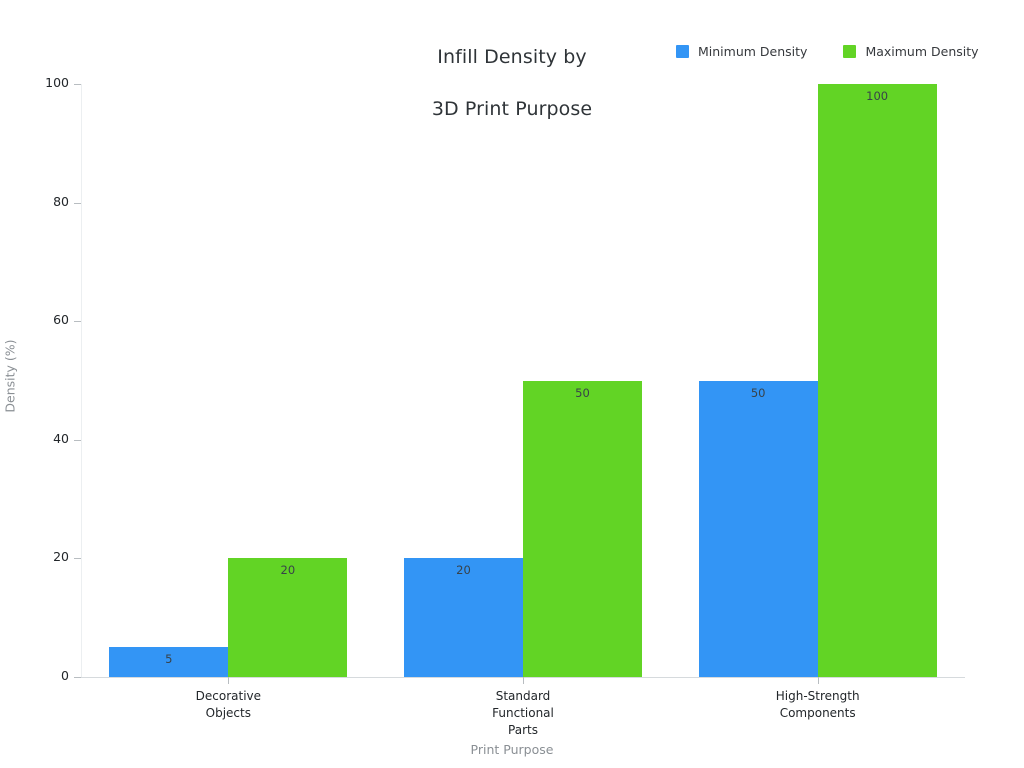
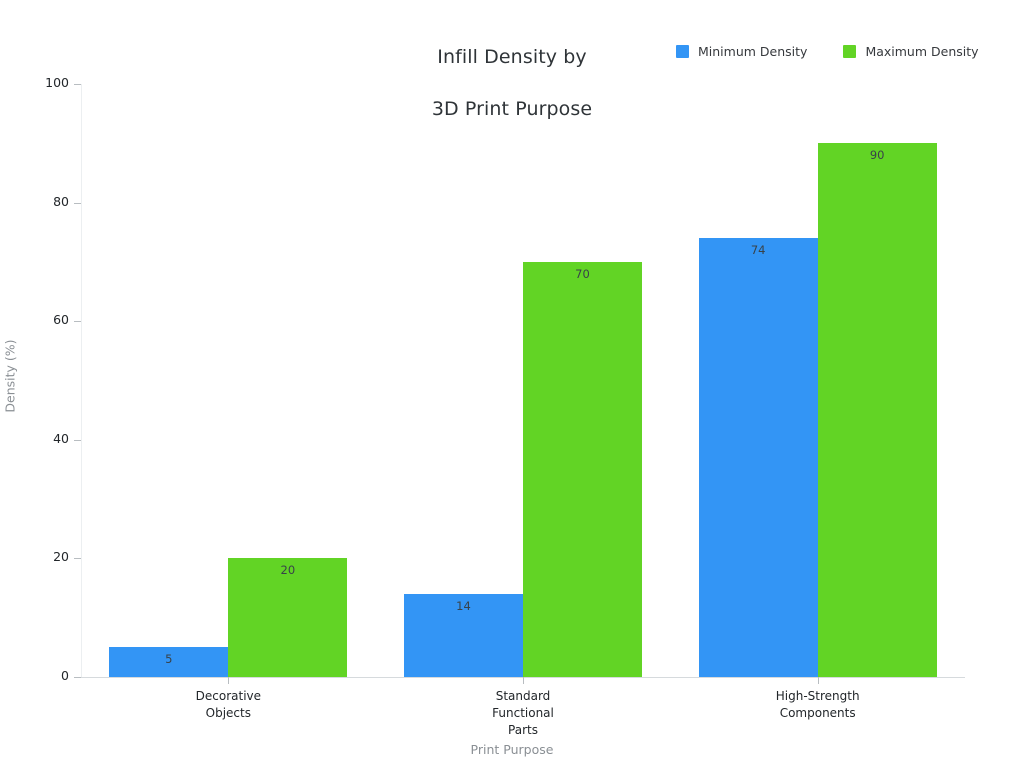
Minimum Density/Standard Functional Parts: 20 -> 14
Maximum Density/Standard Functional Parts: 50 -> 70
Minimum Density/High-Strength Components: 50 -> 74
Maximum Density/High-Strength Components: 100 -> 90
